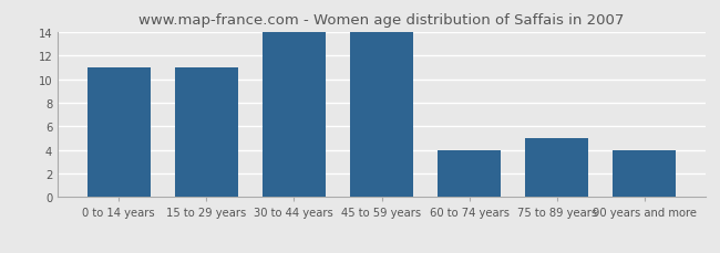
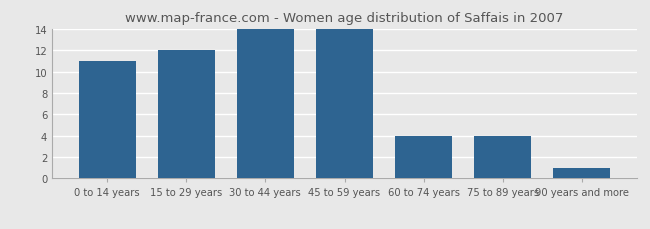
15 to 29 years: 11 -> 12
75 to 89 years: 5 -> 4
90 years and more: 4 -> 1
